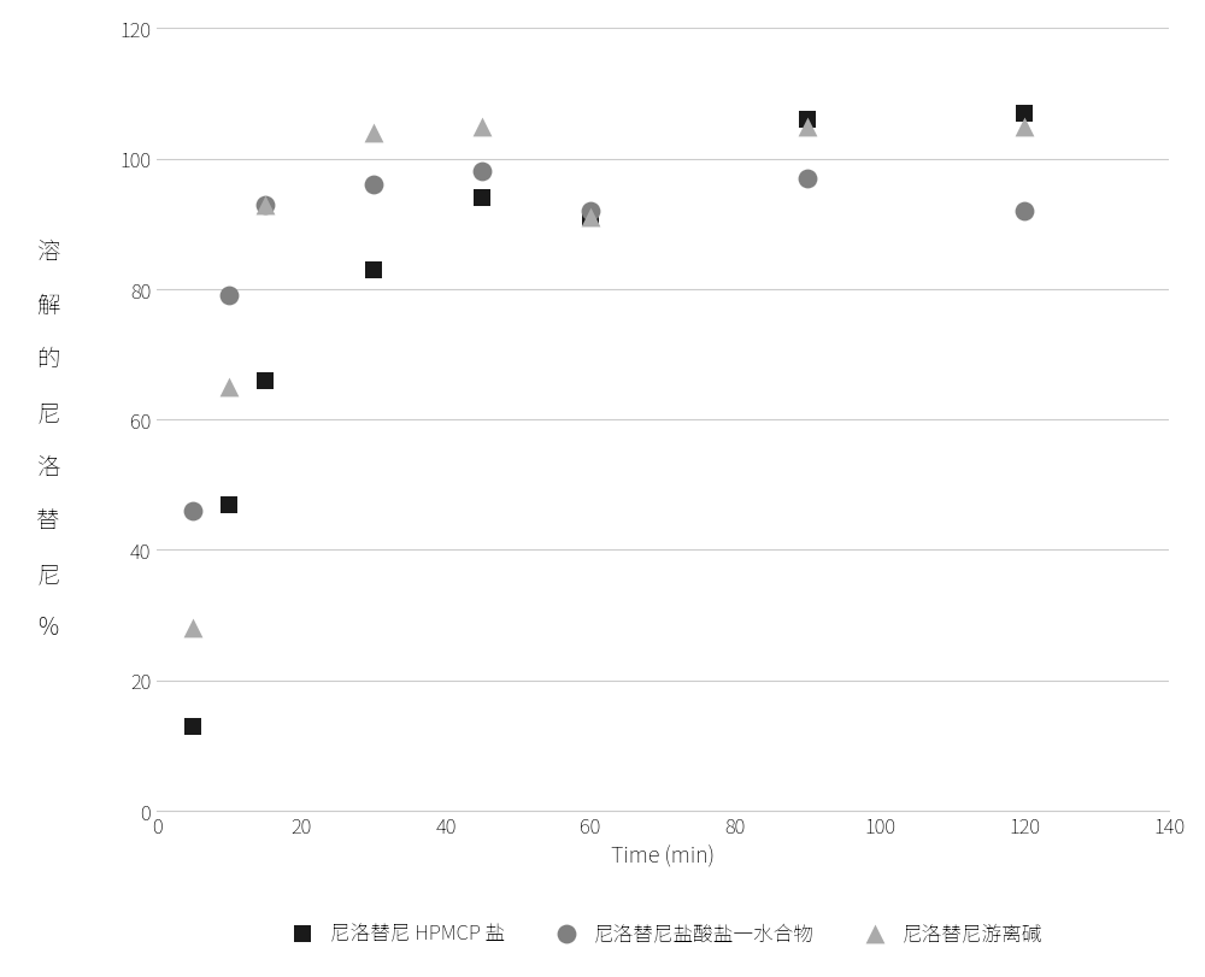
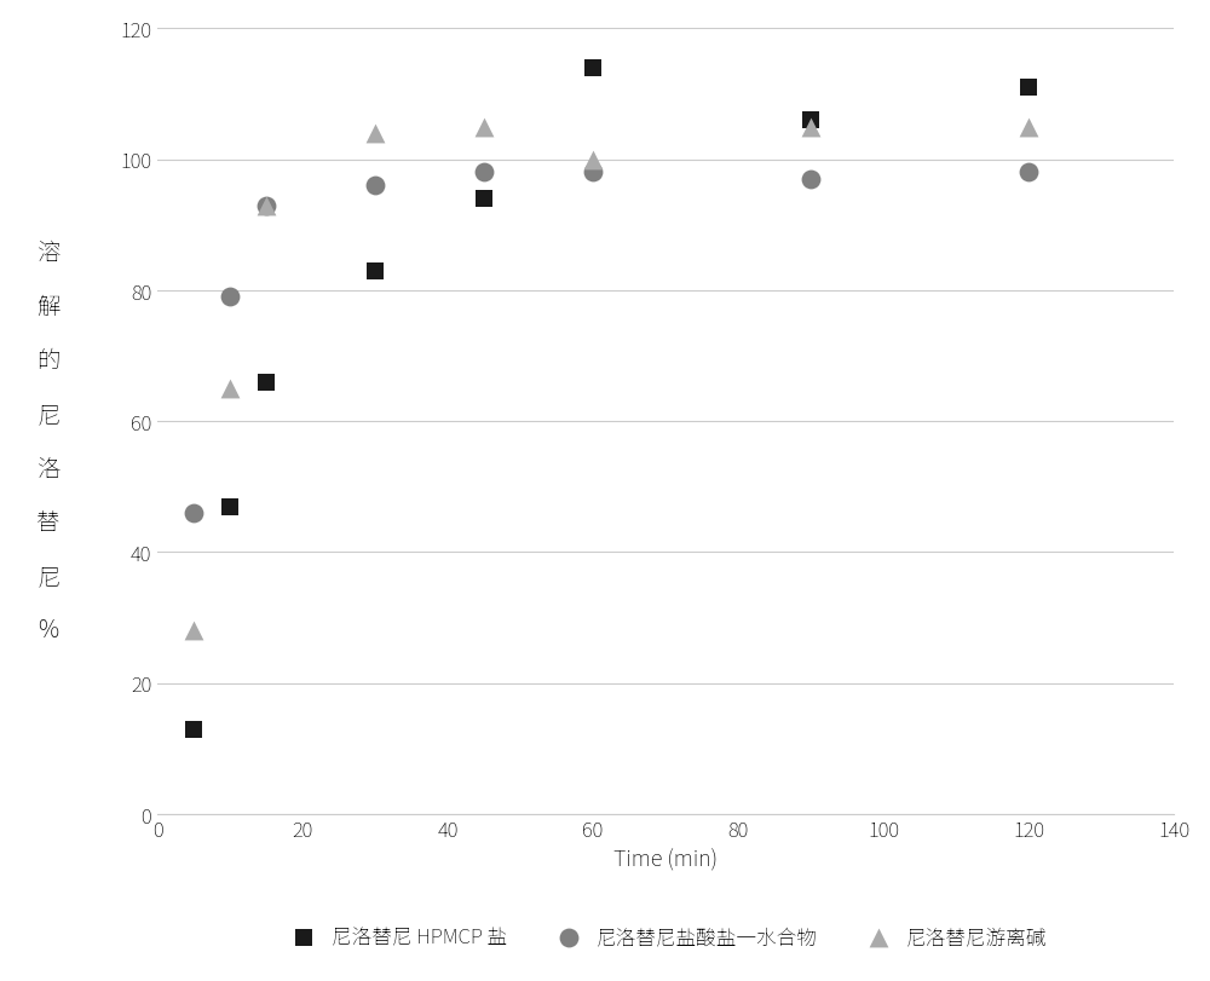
尼洛替尼 HPMCP 盐/60: 91 -> 114
尼洛替尼盐酸盐一水合物/60: 92 -> 98
尼洛替尼游离碱/60: 91 -> 100
尼洛替尼 HPMCP 盐/120: 107 -> 111
尼洛替尼盐酸盐一水合物/120: 92 -> 98
